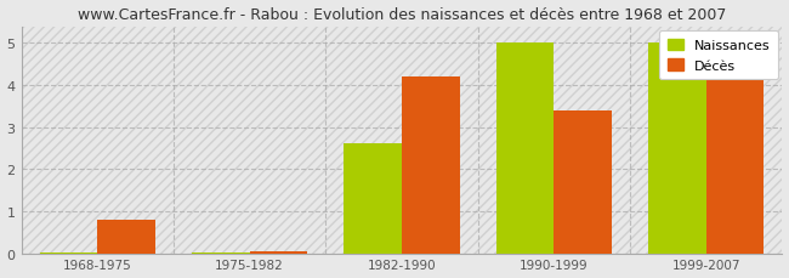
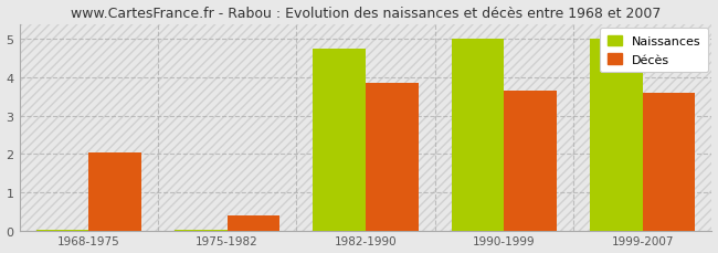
Décès/1968-1975: 0.80 -> 2.05
Décès/1975-1982: 0.05 -> 0.40
Naissances/1982-1990: 2.62 -> 4.75
Décès/1982-1990: 4.20 -> 3.85
Décès/1990-1999: 3.40 -> 3.65
Décès/1999-2007: 4.20 -> 3.60
